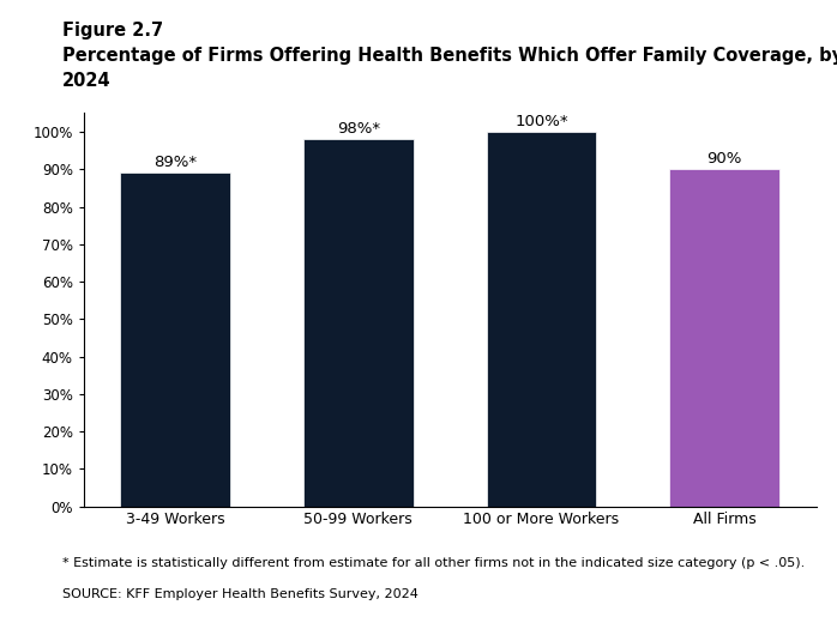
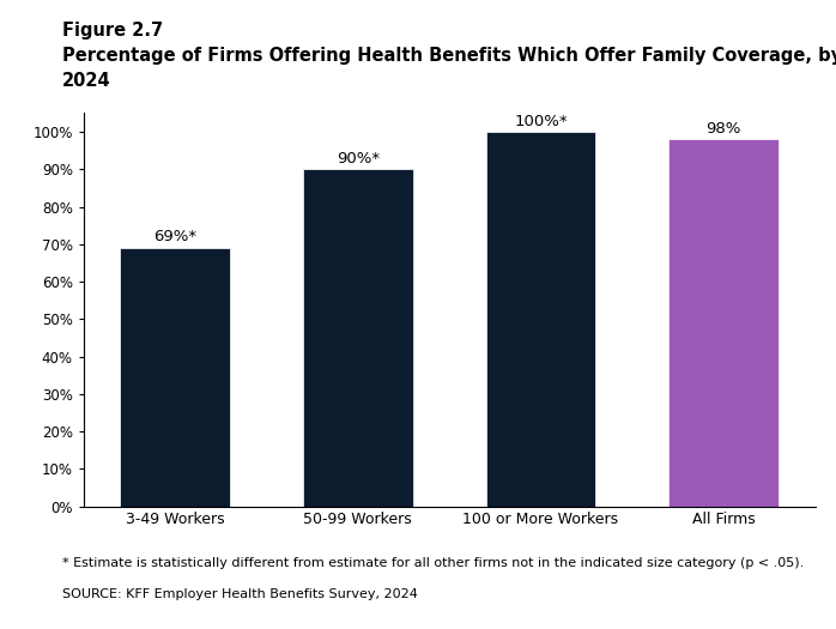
3-49 Workers: 89%* -> 69%*
50-99 Workers: 98%* -> 90%*
All Firms: 90% -> 98%
